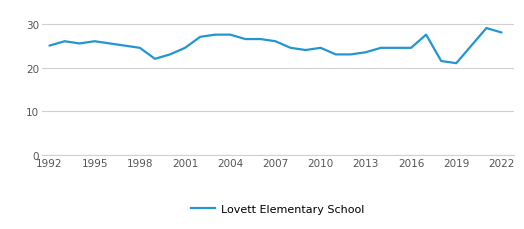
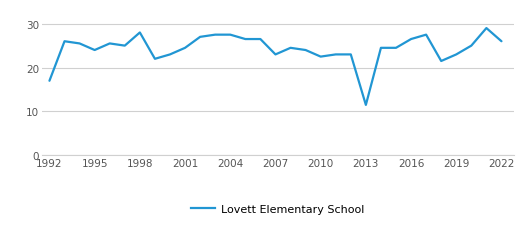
1992: 25.0 -> 17.0
1995: 26.0 -> 24.0
1998: 24.5 -> 28.0
2007: 26.0 -> 23.0
2010: 24.5 -> 22.5
2013: 23.5 -> 11.5
2016: 24.5 -> 26.5
2019: 21.0 -> 23.0
2022: 28.0 -> 26.0
